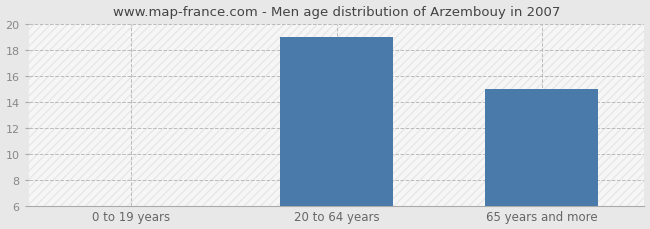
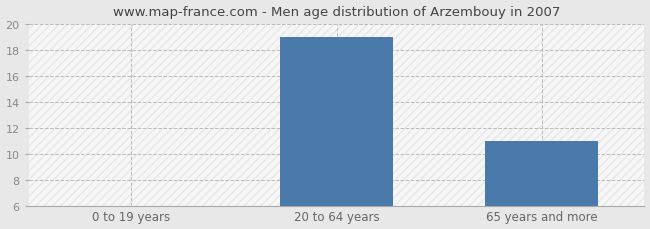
65 years and more: 15 -> 11
